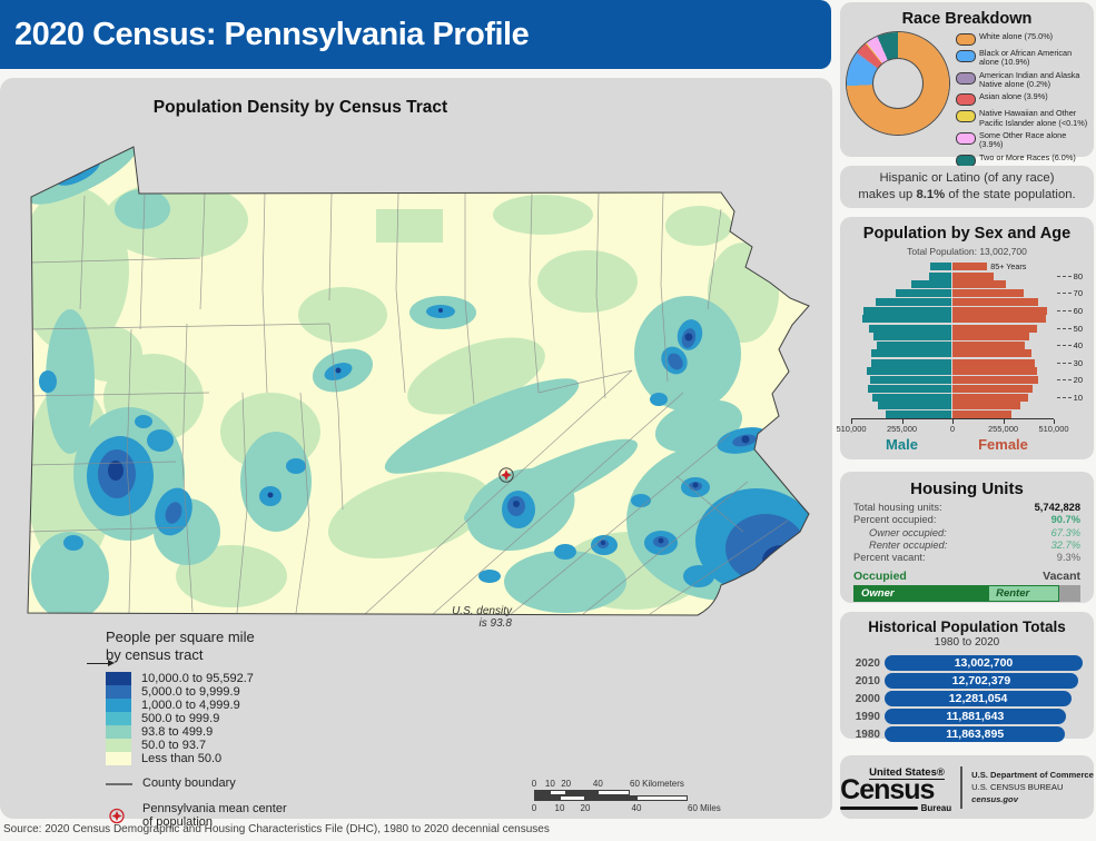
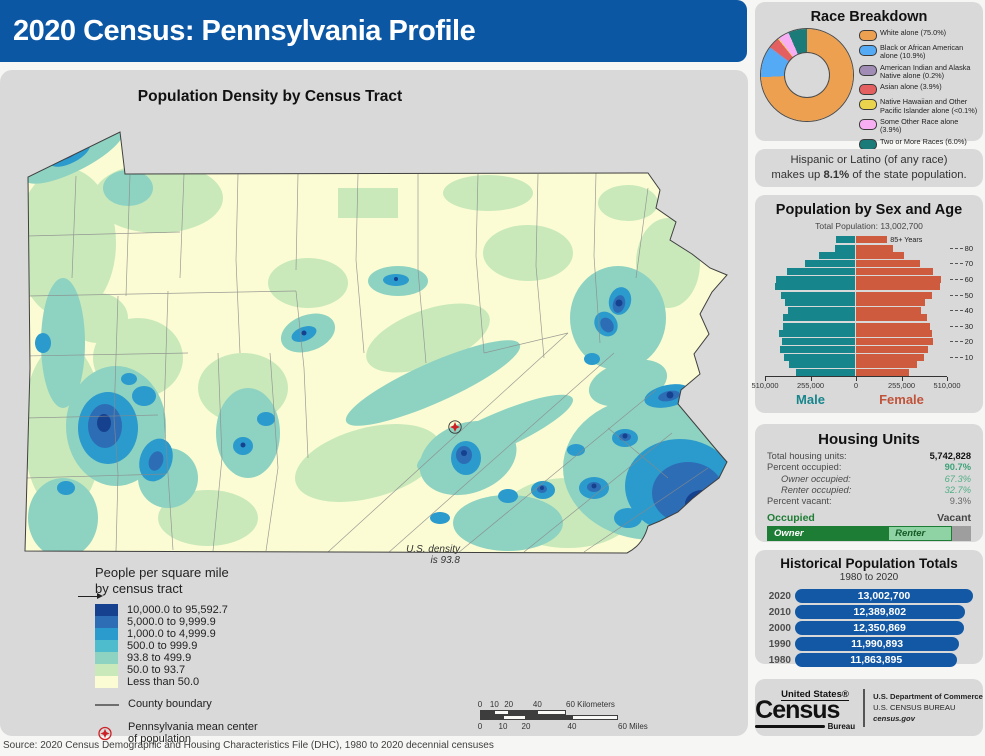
Historical Population Totals/2010: 12,702,379 -> 12,389,802
Historical Population Totals/2000: 12,281,054 -> 12,350,869
Historical Population Totals/1990: 11,881,643 -> 11,990,893
